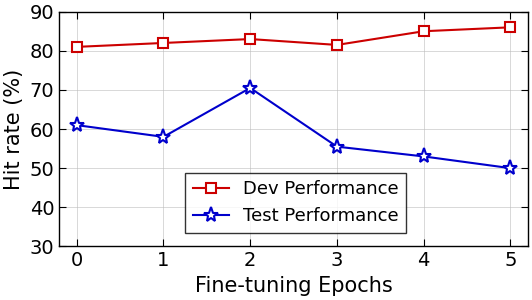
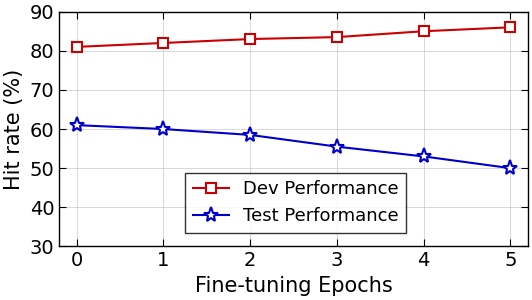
Test Performance/1: 58.0 -> 60.0
Test Performance/2: 70.5 -> 58.5
Dev Performance/3: 81.5 -> 83.5
